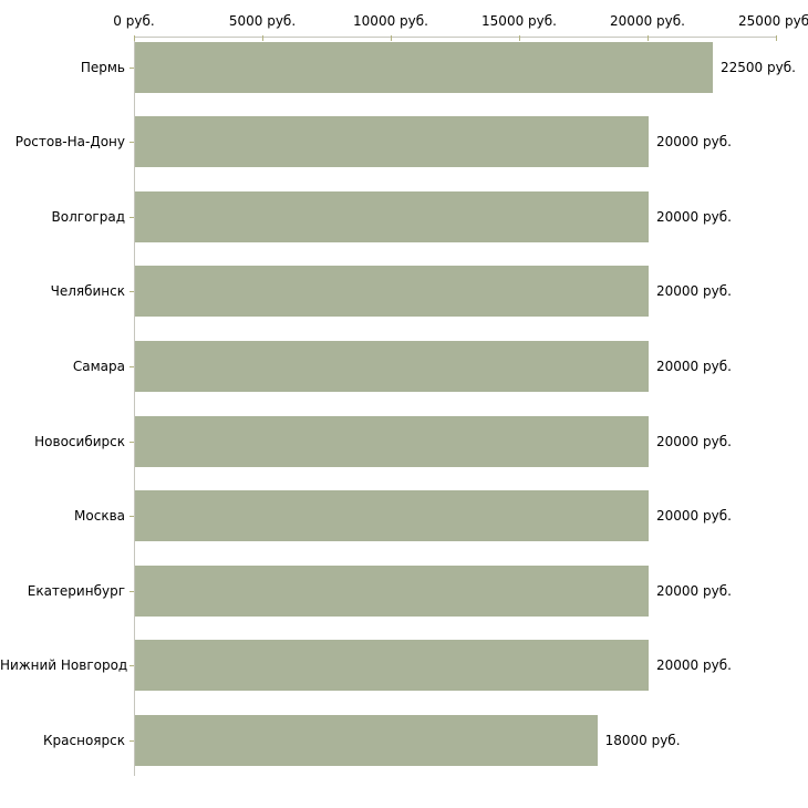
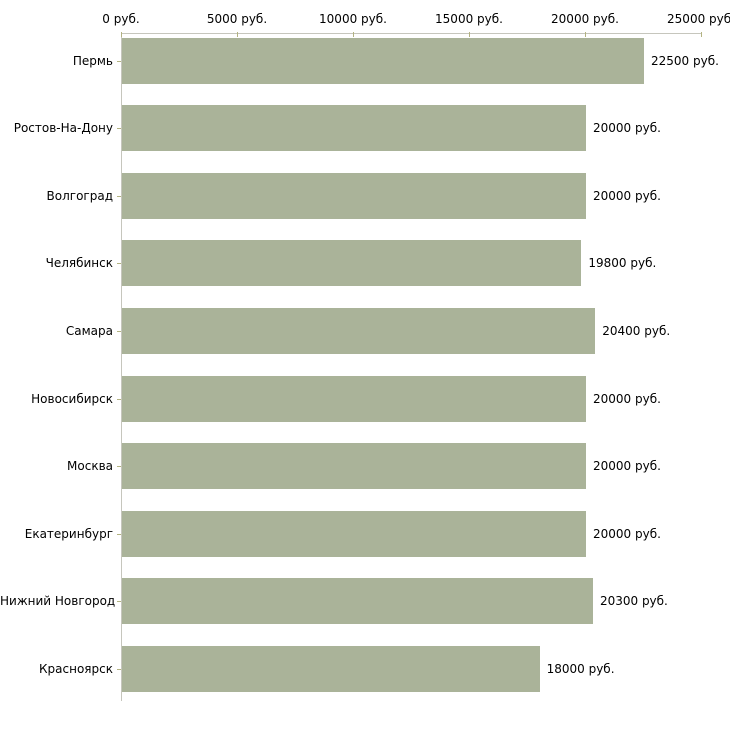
Челябинск: 20000 -> 19800
Самара: 20000 -> 20400
Нижний Новгород: 20000 -> 20300
